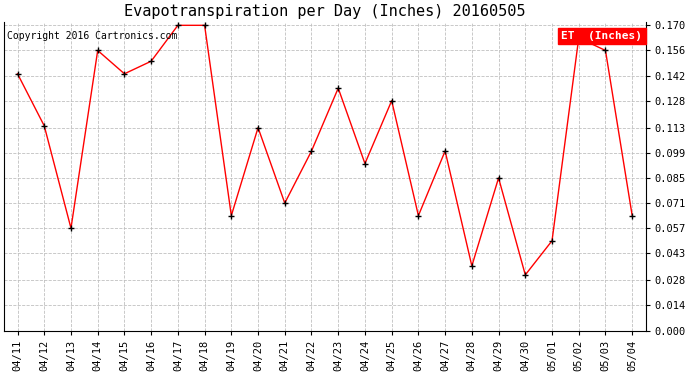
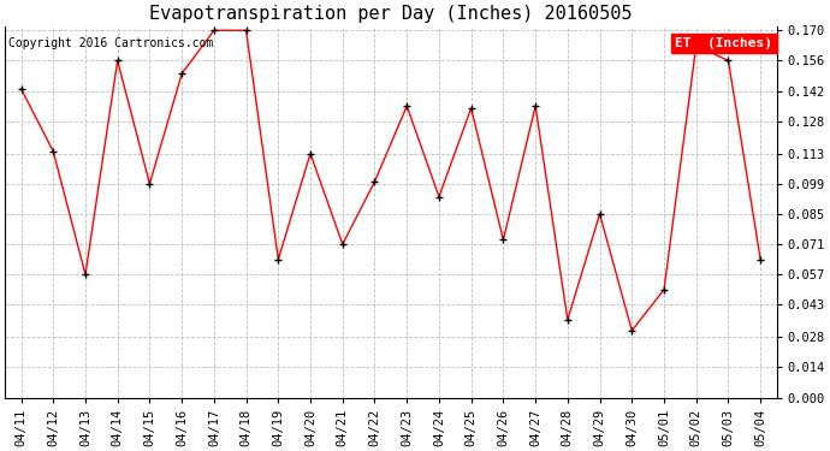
04/15: 0.143 -> 0.099
04/25: 0.128 -> 0.134
04/26: 0.064 -> 0.073
04/27: 0.100 -> 0.135
